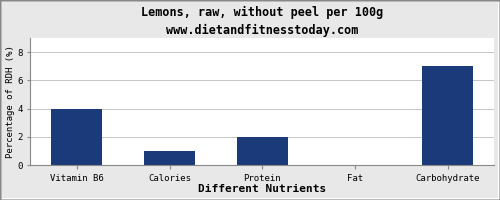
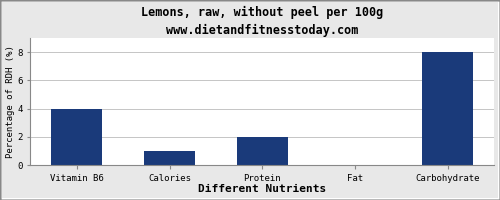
Carbohydrate: 7 -> 8
